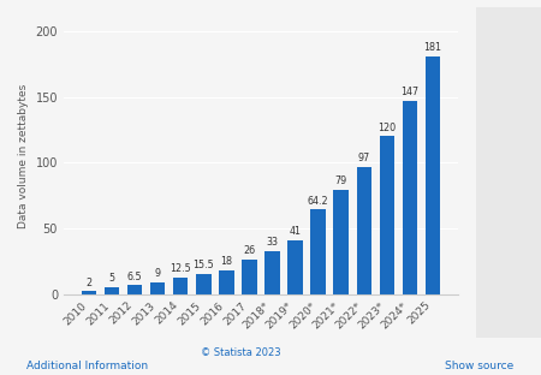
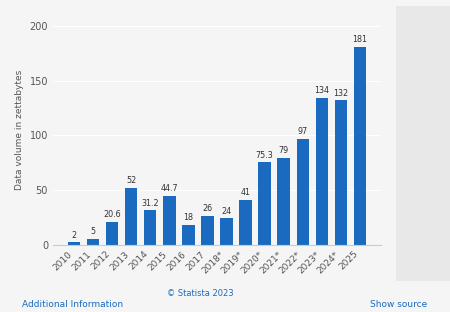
2012: 6.5 -> 20.6
2013: 9 -> 52
2014: 12.5 -> 31.2
2015: 15.5 -> 44.7
2018*: 33 -> 24
2020*: 64.2 -> 75.3
2023*: 120 -> 134
2024*: 147 -> 132
